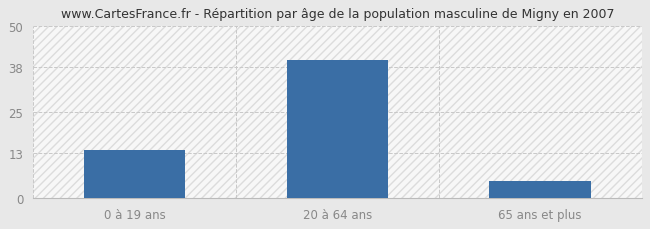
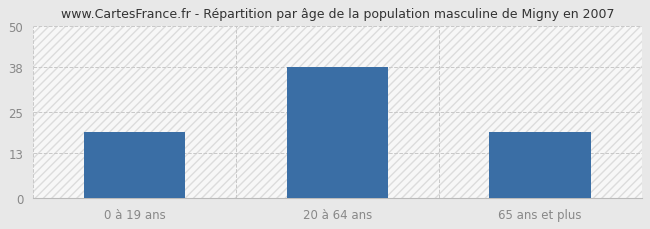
0 à 19 ans: 14 -> 19
20 à 64 ans: 40 -> 38
65 ans et plus: 5 -> 19
